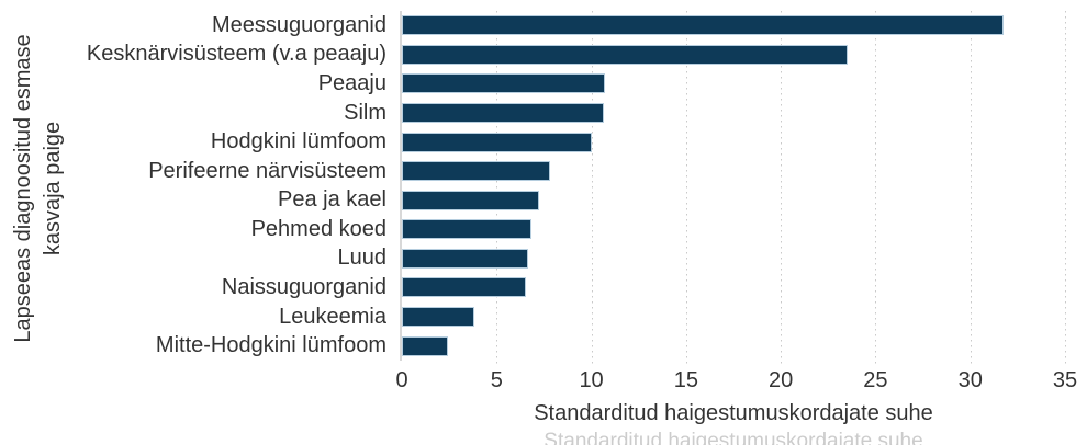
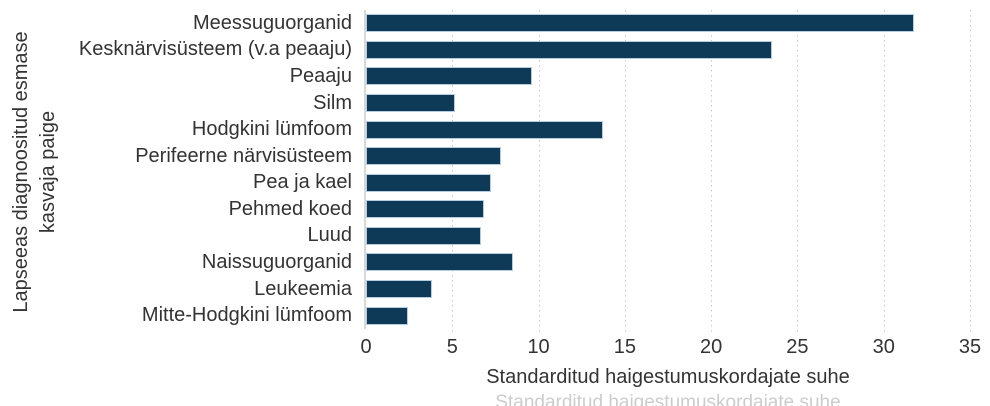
Peaaju: 10.8 -> 9.7
Silm: 10.7 -> 5.2
Hodgkini lümfoom: 10.1 -> 13.8
Naissuguorganid: 6.6 -> 8.6
